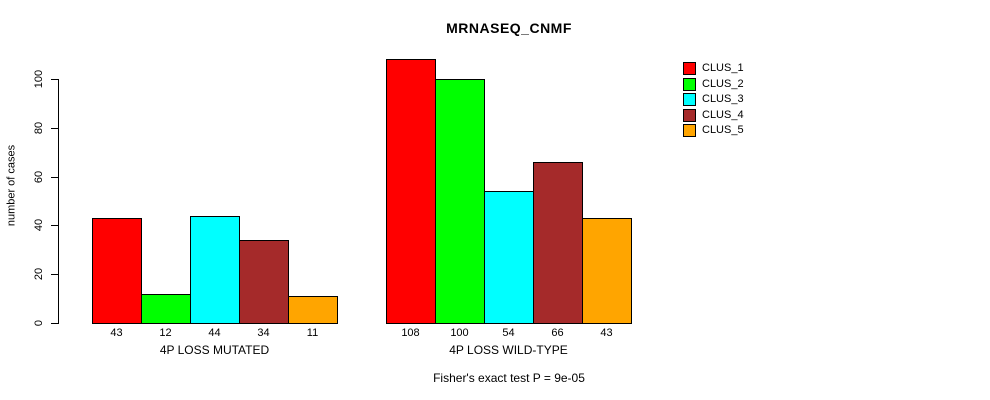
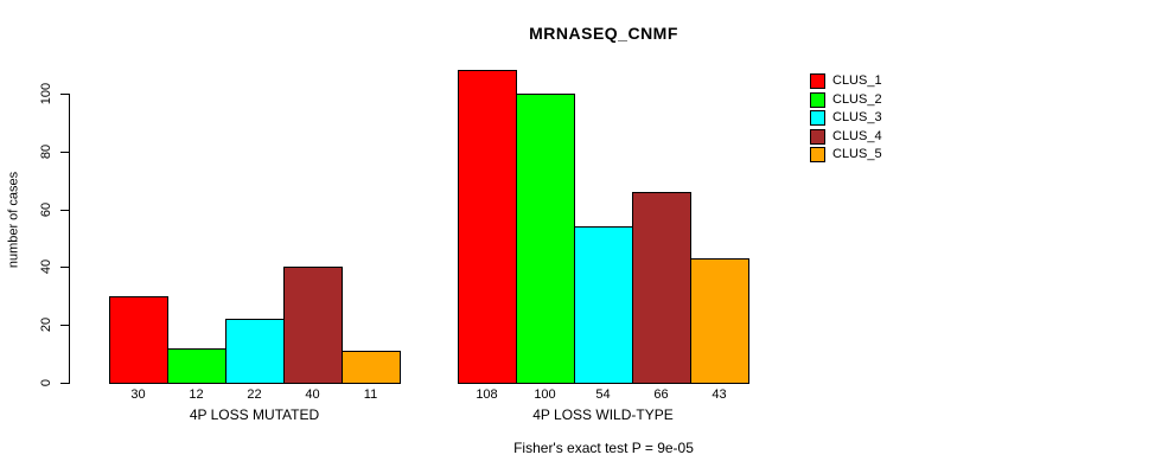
CLUS_1/4P LOSS MUTATED: 43 -> 30
CLUS_3/4P LOSS MUTATED: 44 -> 22
CLUS_4/4P LOSS MUTATED: 34 -> 40
